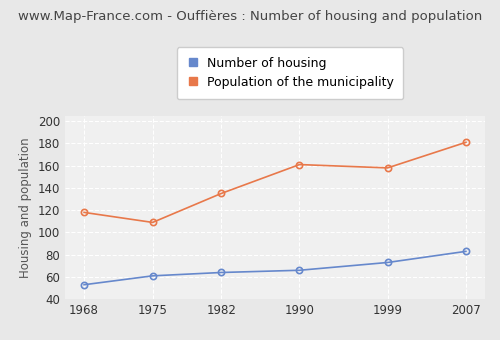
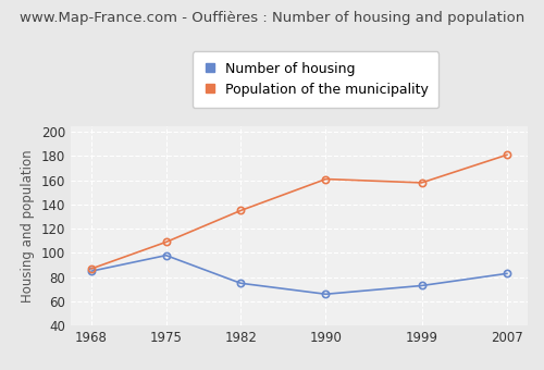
Number of housing/1968: 53 -> 85
Population of the municipality/1968: 118 -> 87
Number of housing/1975: 61 -> 98
Number of housing/1982: 64 -> 75
